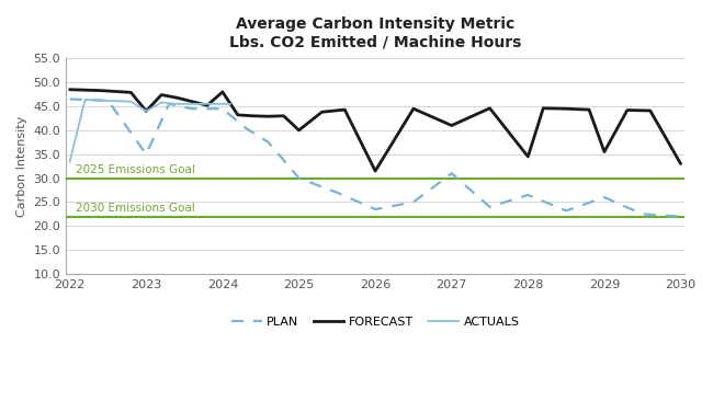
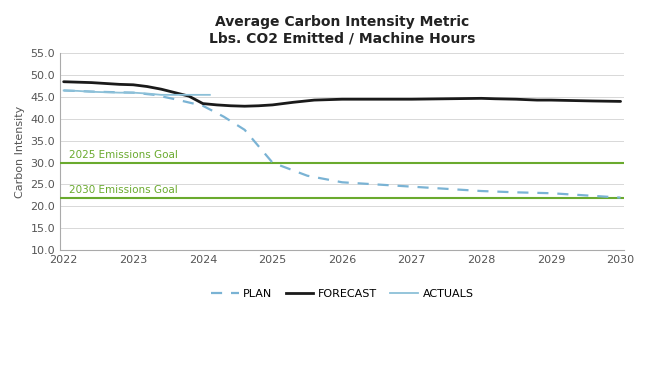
ACTUALS/2022: 33.5 -> 46.5
FORECAST/2023: 44.0 -> 47.8
PLAN/2023: 35.0 -> 46.0
ACTUALS/2023: 44.0 -> 46.0
FORECAST/2024: 48.0 -> 43.5
PLAN/2024: 44.5 -> 43.0
FORECAST/2025: 40.0 -> 43.2
FORECAST/2026: 31.5 -> 44.5
PLAN/2026: 23.5 -> 25.5
FORECAST/2027: 41.0 -> 44.5
PLAN/2027: 31.0 -> 24.5
FORECAST/2028: 34.5 -> 44.7
PLAN/2028: 26.5 -> 23.5
FORECAST/2029: 35.5 -> 44.3
PLAN/2029: 26.0 -> 23.0
FORECAST/2030: 33.0 -> 44.0
